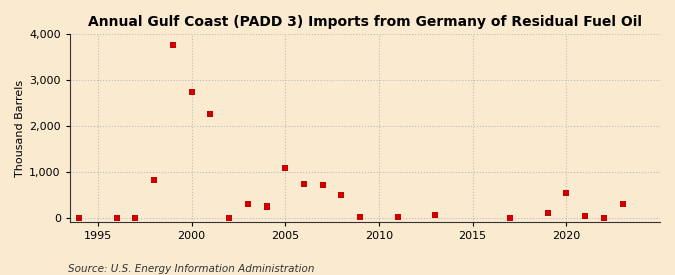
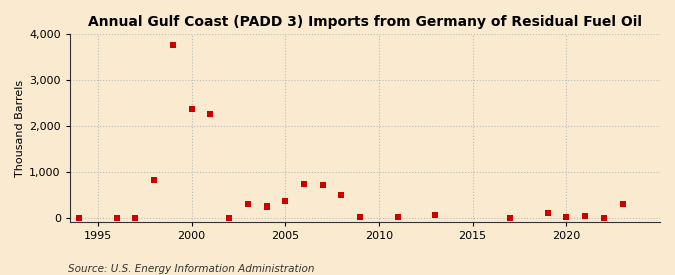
2000: 2,750 -> 2,380
2005: 1,100 -> 370
2020: 550 -> 30
